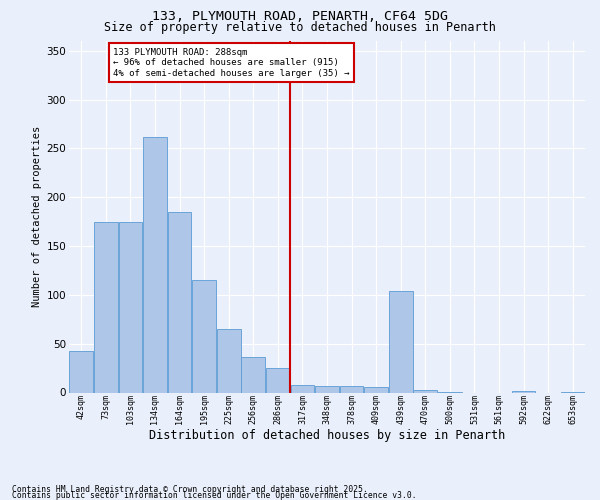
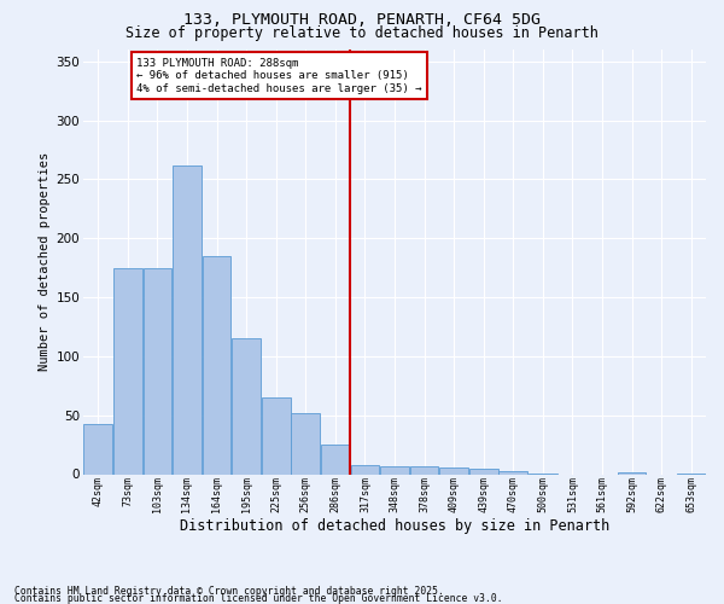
256sqm: 36 -> 52
439sqm: 104 -> 5
